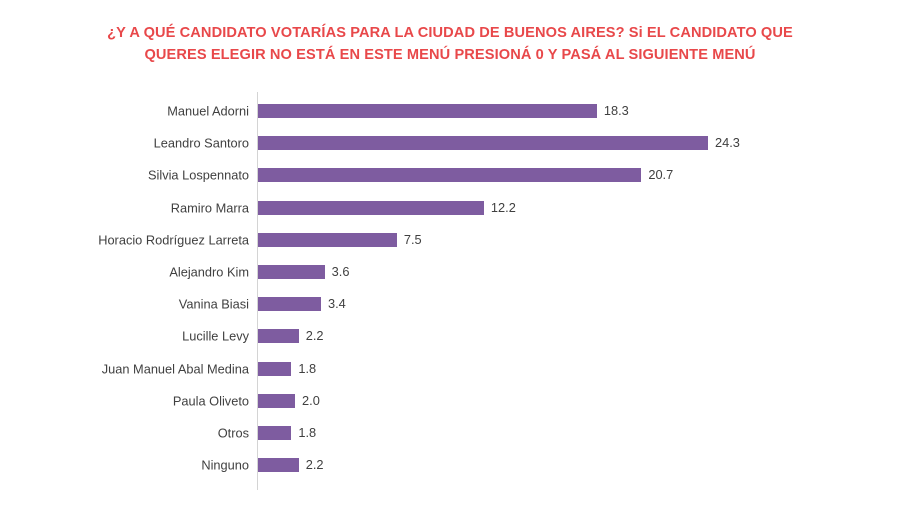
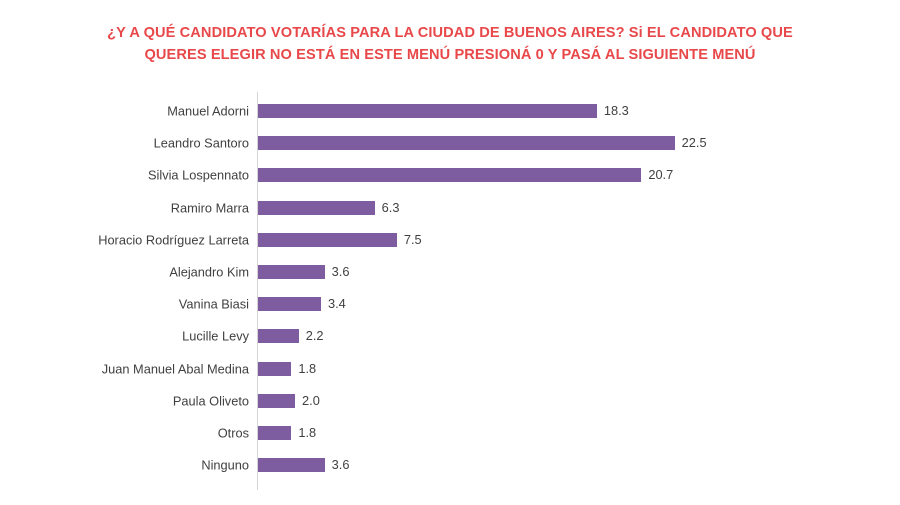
Leandro Santoro: 24.3 -> 22.5
Ramiro Marra: 12.2 -> 6.3
Ninguno: 2.2 -> 3.6
